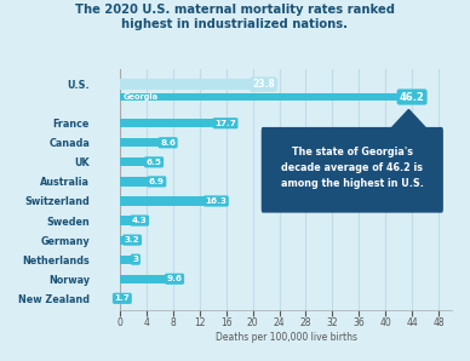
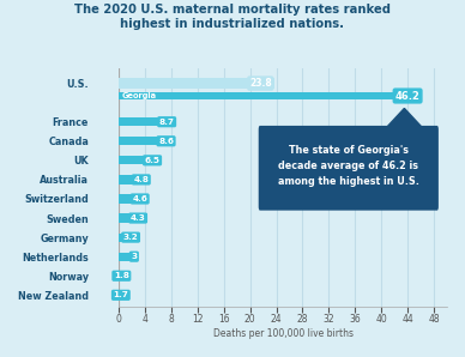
France: 17.7 -> 8.7
Australia: 6.9 -> 4.8
Switzerland: 16.3 -> 4.6
Norway: 9.6 -> 1.8
